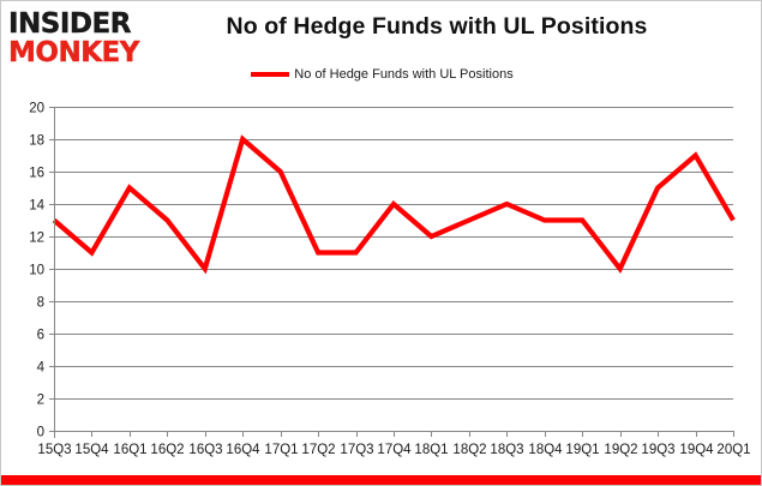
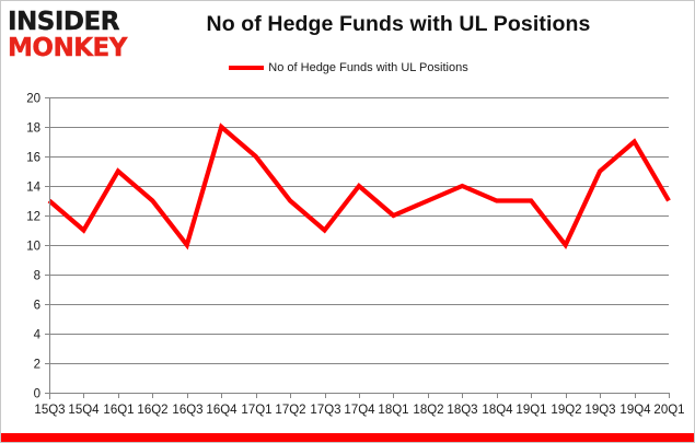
17Q2: 11 -> 13
